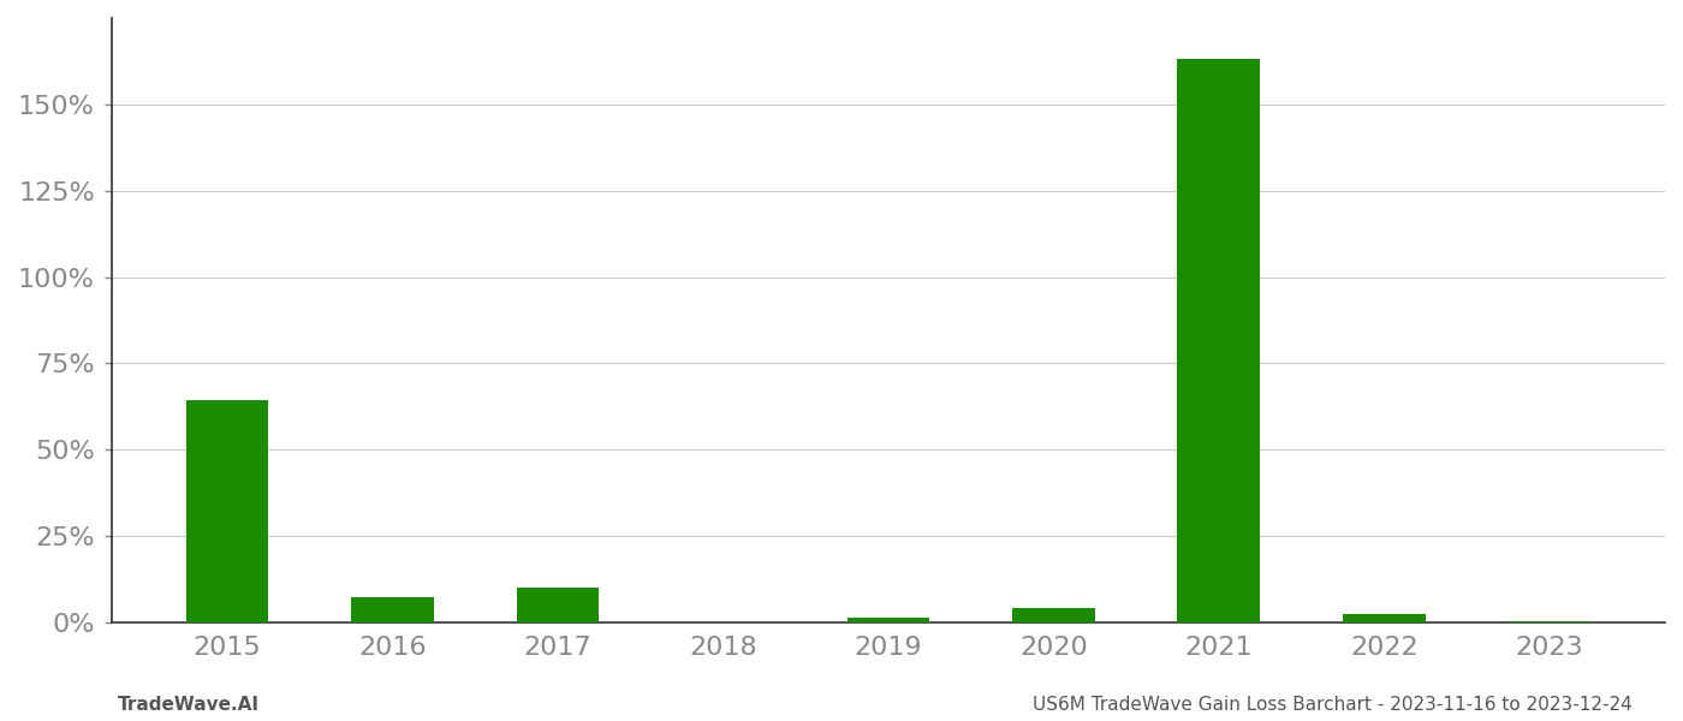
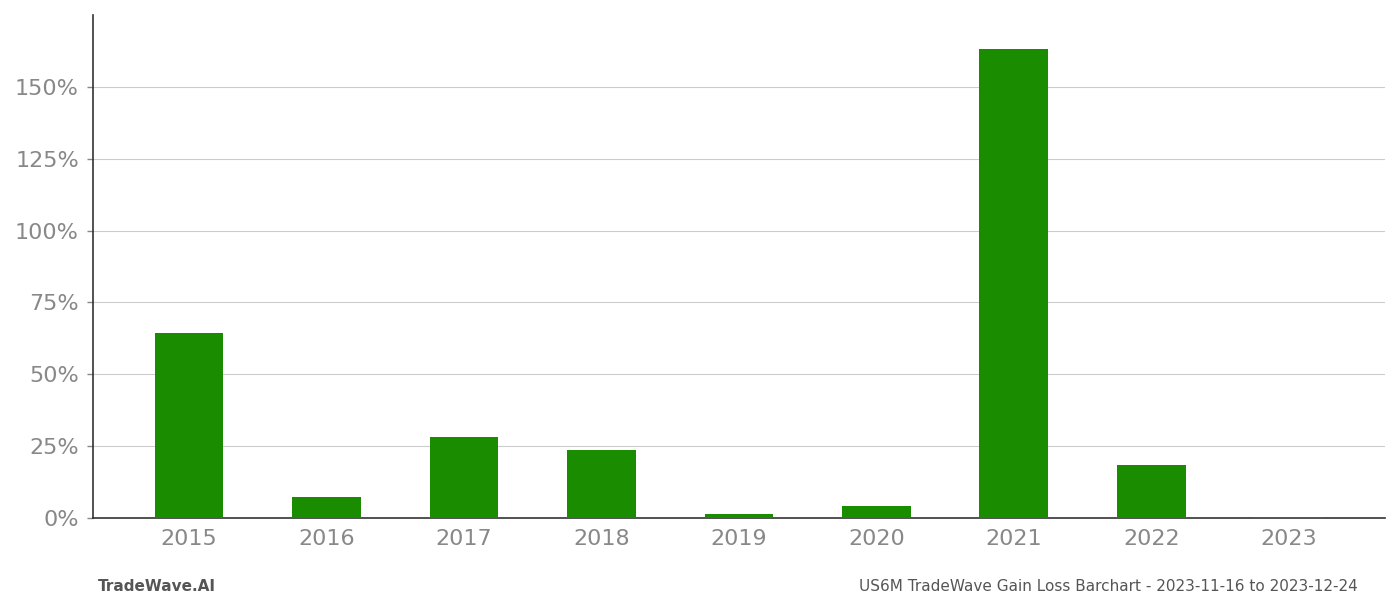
2017: 10.2% -> 28.0%
2018: 0.1% -> 23.5%
2022: 2.5% -> 18.5%
